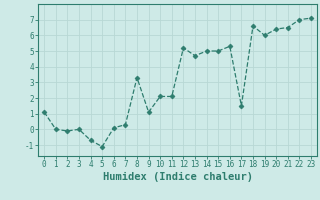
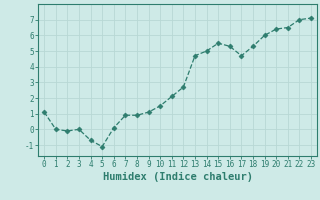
7: 0.3 -> 0.9
8: 3.3 -> 0.9
10: 2.1 -> 1.5
12: 5.2 -> 2.7
15: 5.0 -> 5.5
17: 1.5 -> 4.7
18: 6.6 -> 5.3
